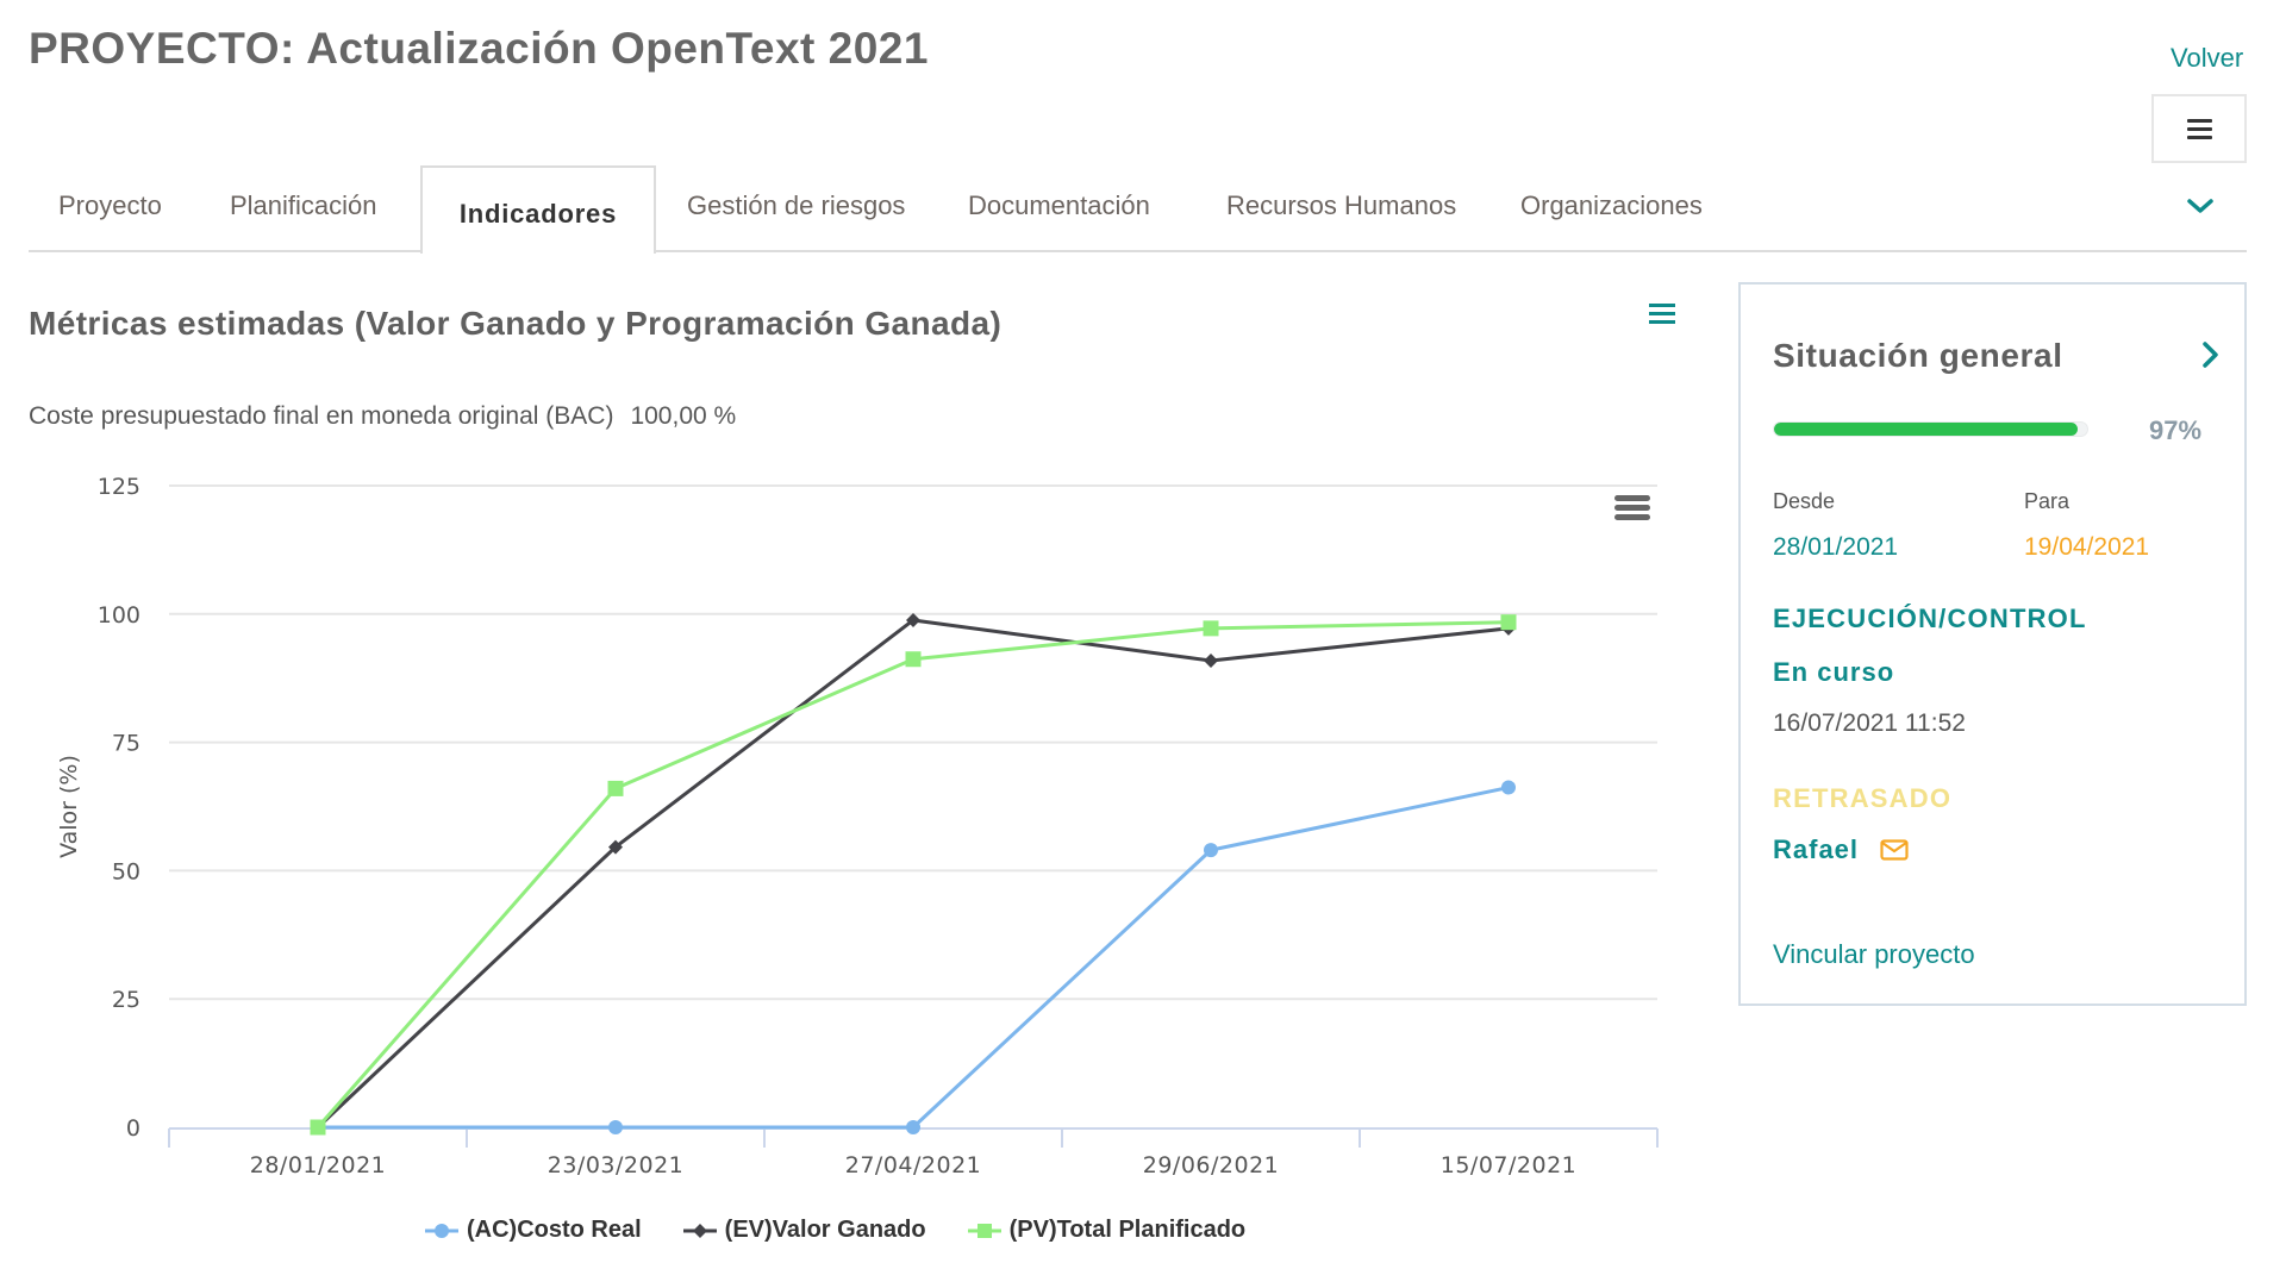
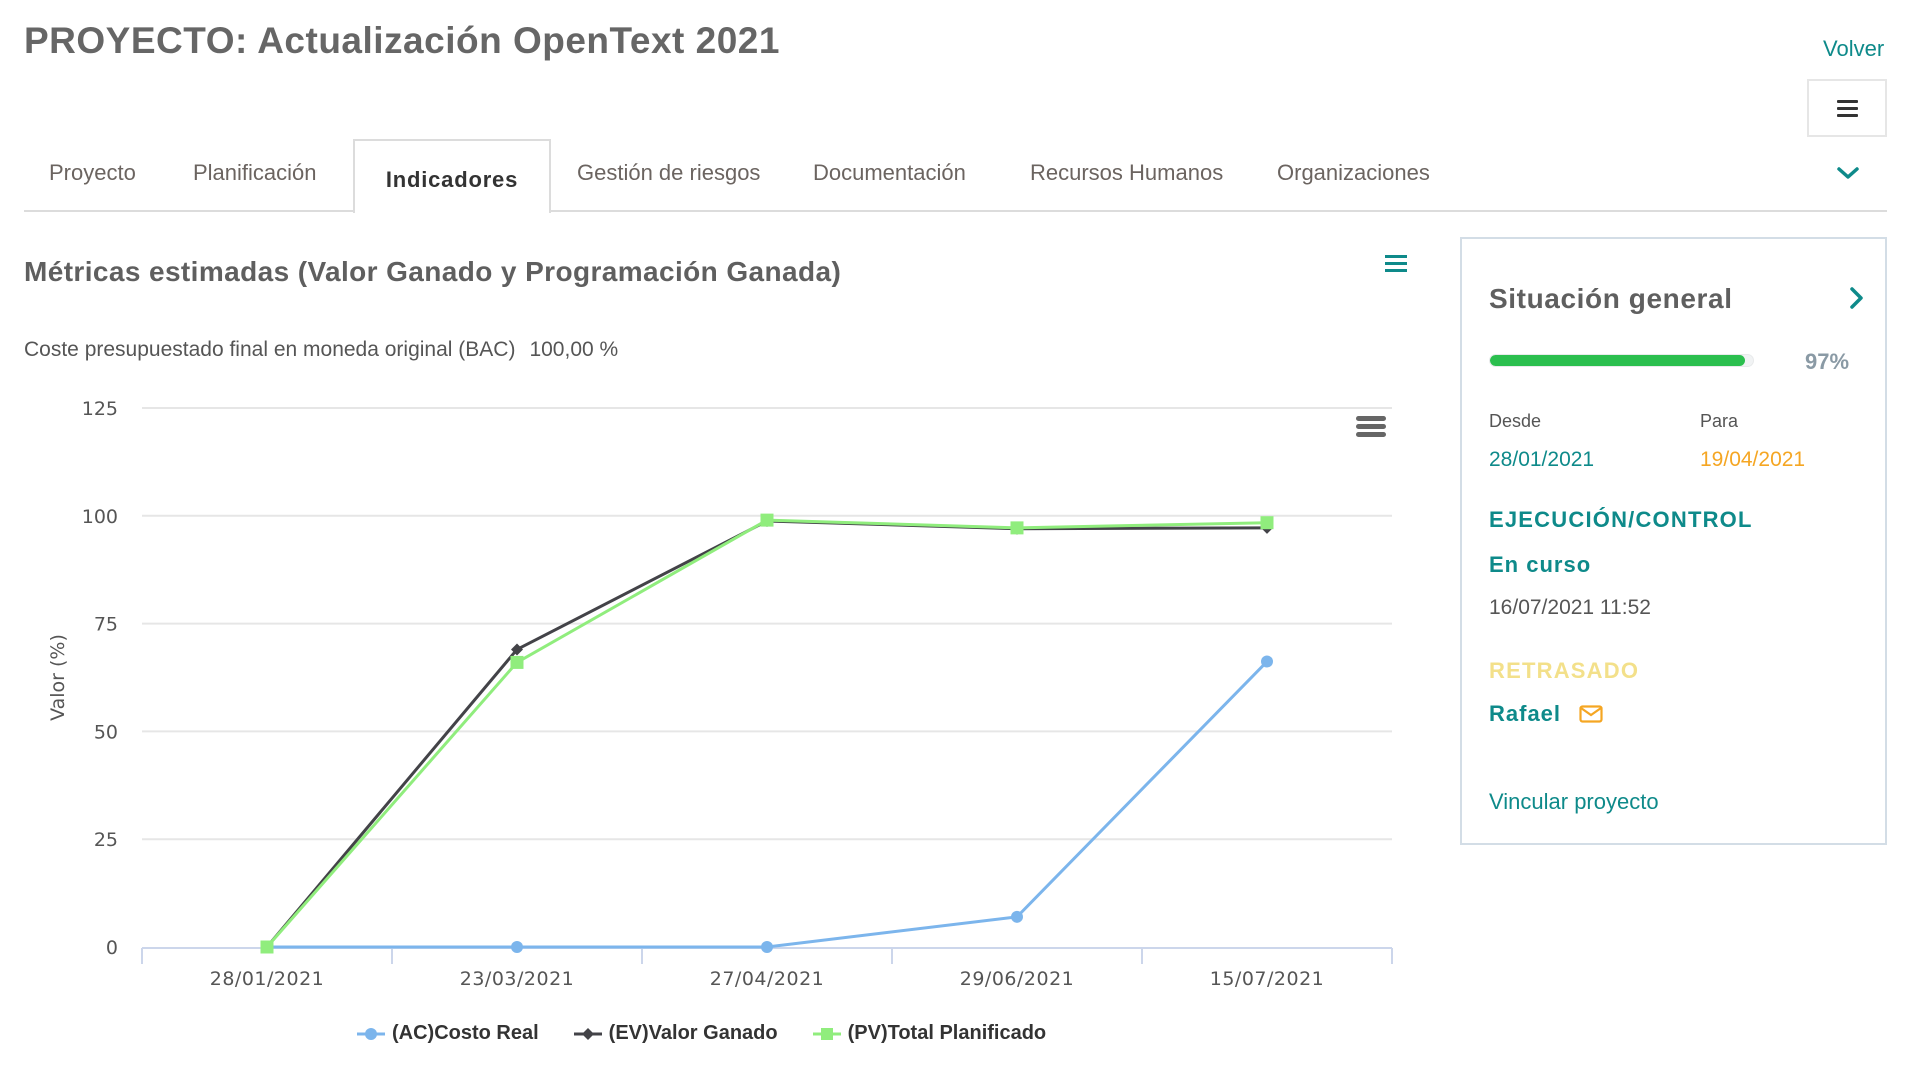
(EV)Valor Ganado/23/03/2021: 55 -> 69
(PV)Total Planificado/27/04/2021: 91 -> 99
(AC)Costo Real/29/06/2021: 54 -> 7
(EV)Valor Ganado/29/06/2021: 91 -> 97
